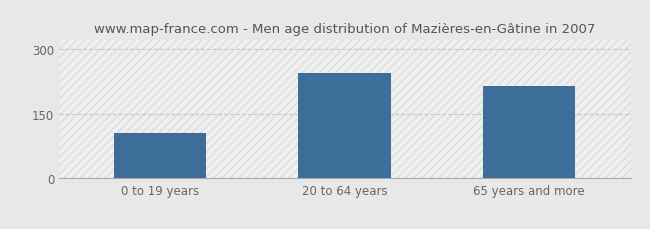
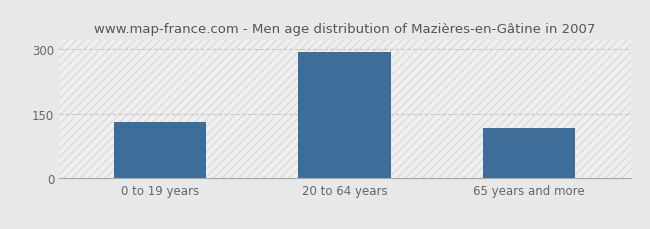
0 to 19 years: 105 -> 130
20 to 64 years: 245 -> 293
65 years and more: 215 -> 118
